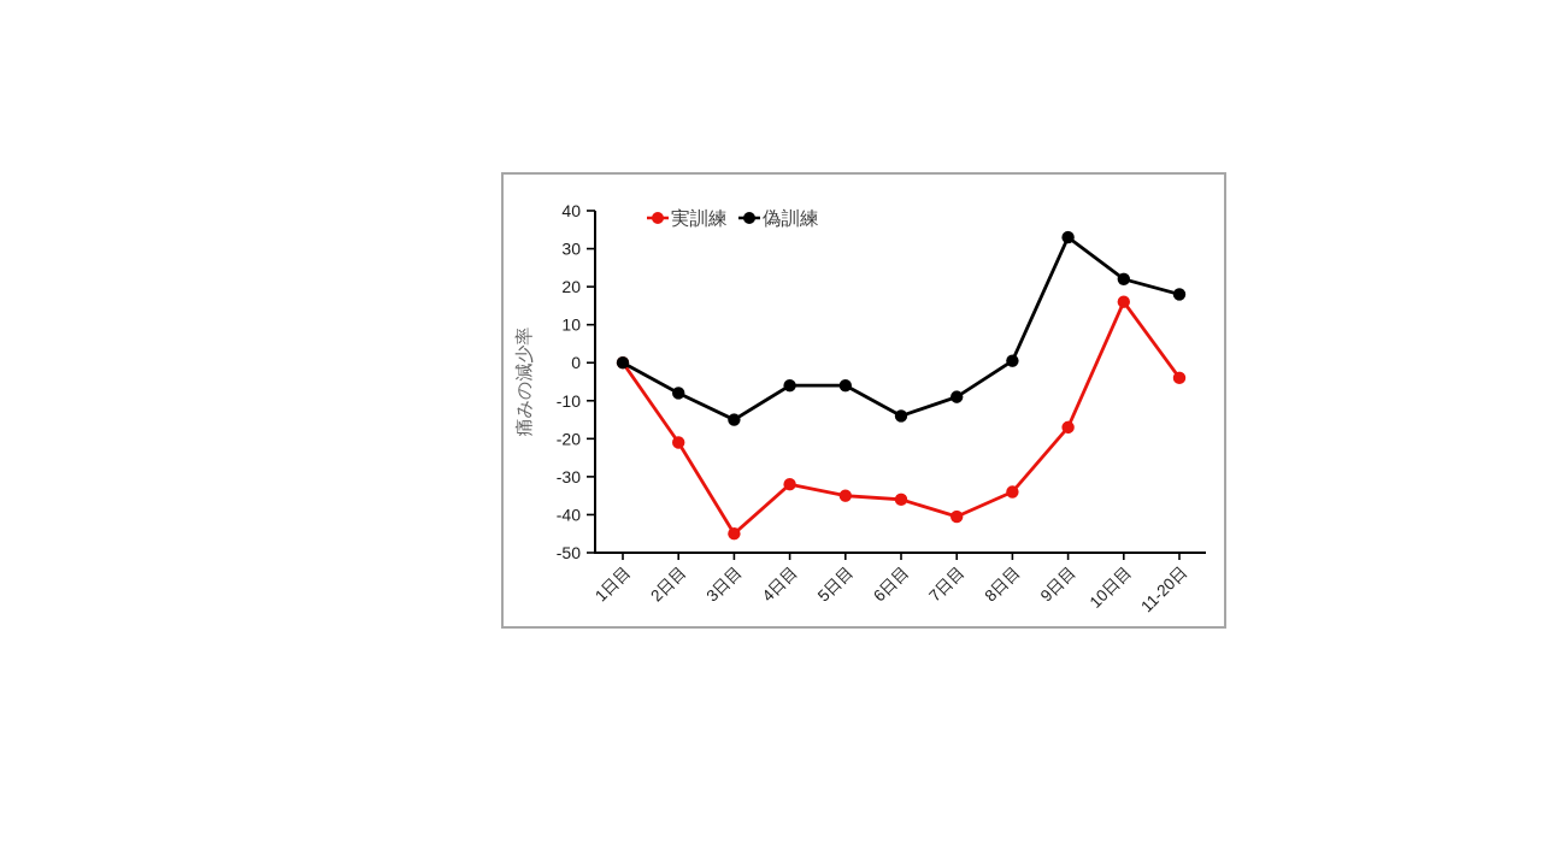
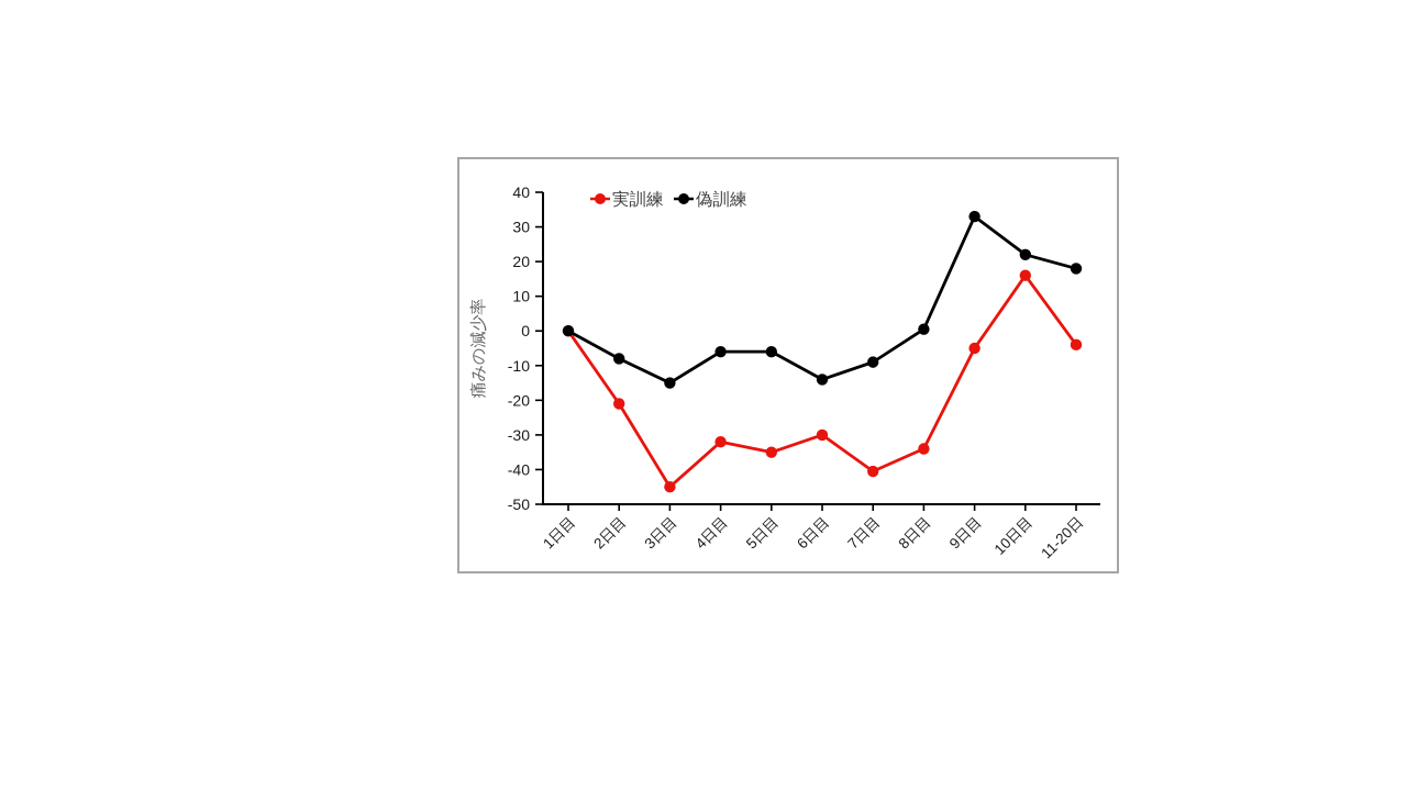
実訓練/6日目: -36 -> -30
実訓練/9日目: -17 -> -5
